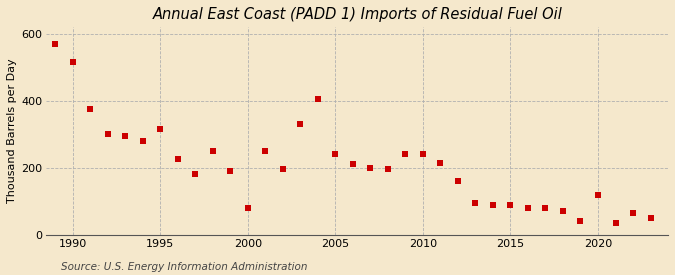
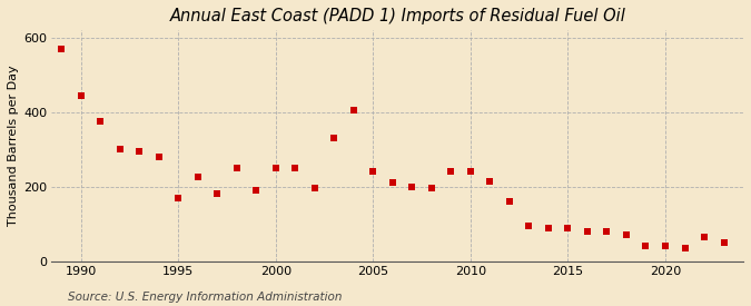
1990: 515 -> 445
1995: 315 -> 170
2000: 80 -> 250
2020: 120 -> 40
